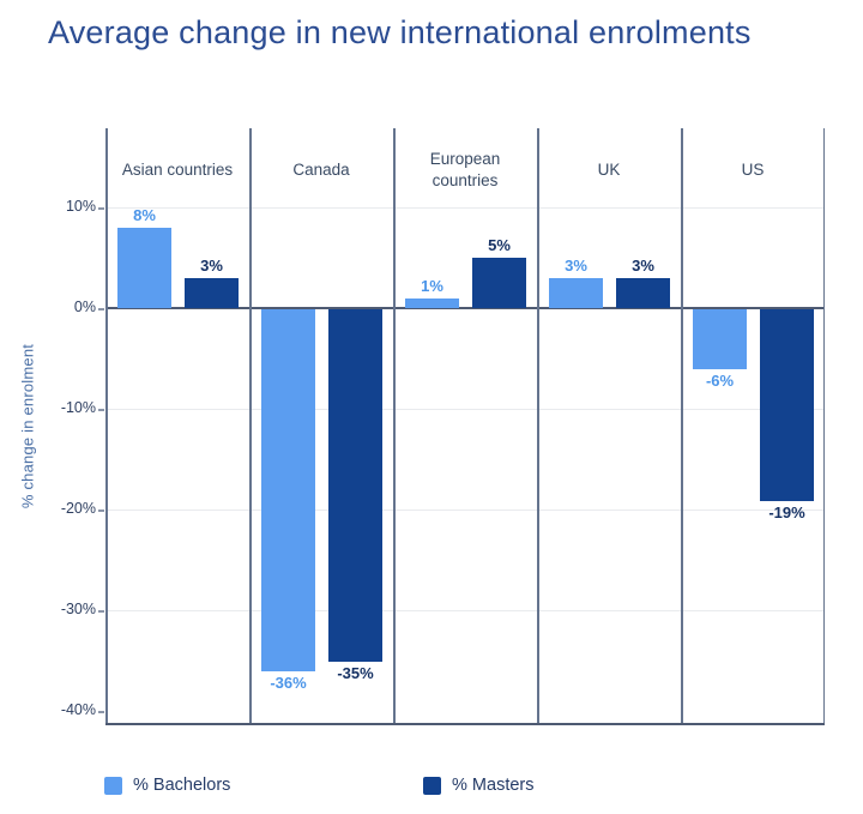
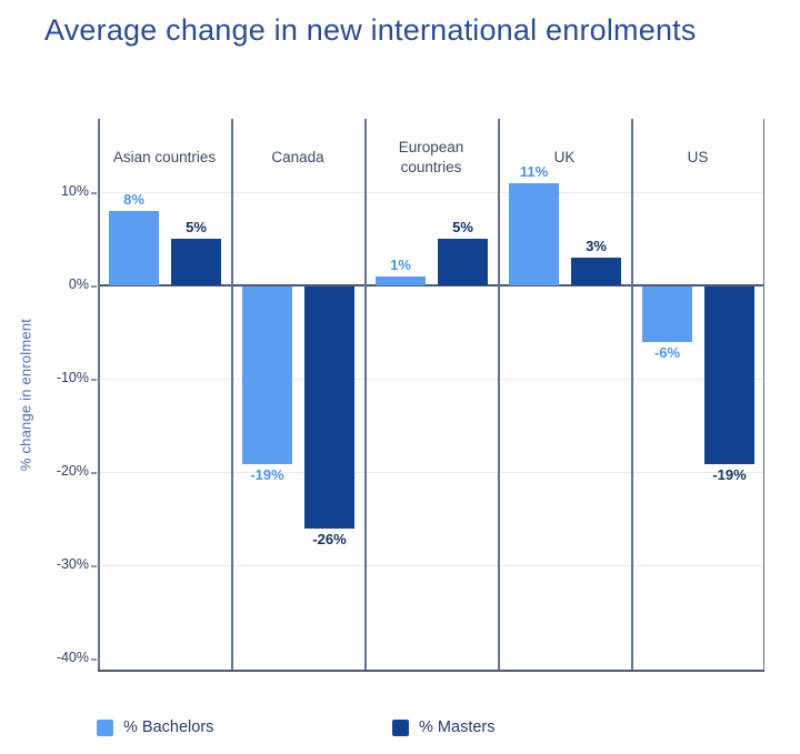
% Masters/Asian countries: 3% -> 5%
% Bachelors/Canada: -36% -> -19%
% Masters/Canada: -35% -> -26%
% Bachelors/UK: 3% -> 11%
